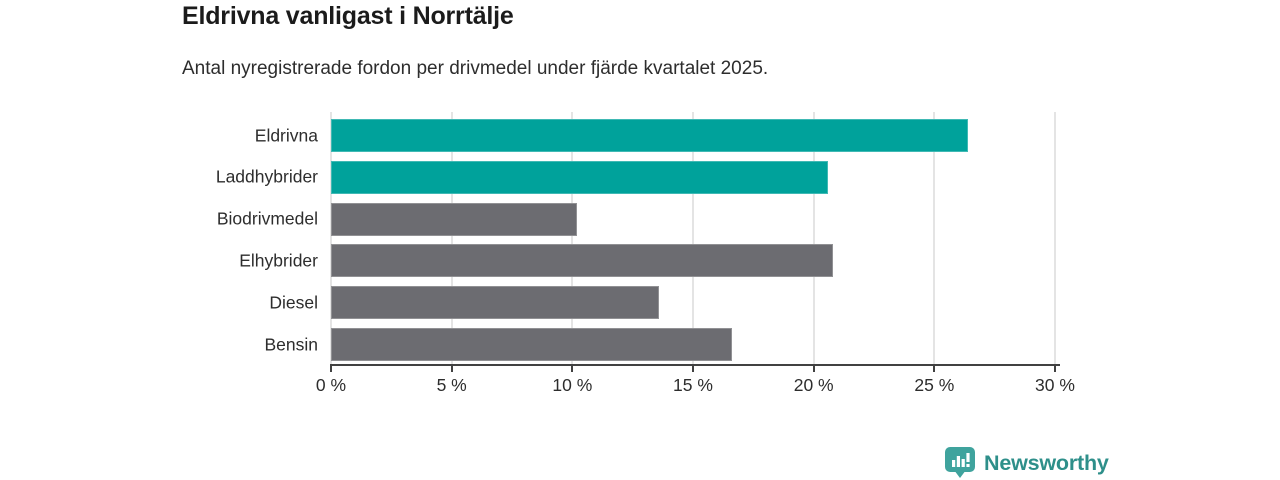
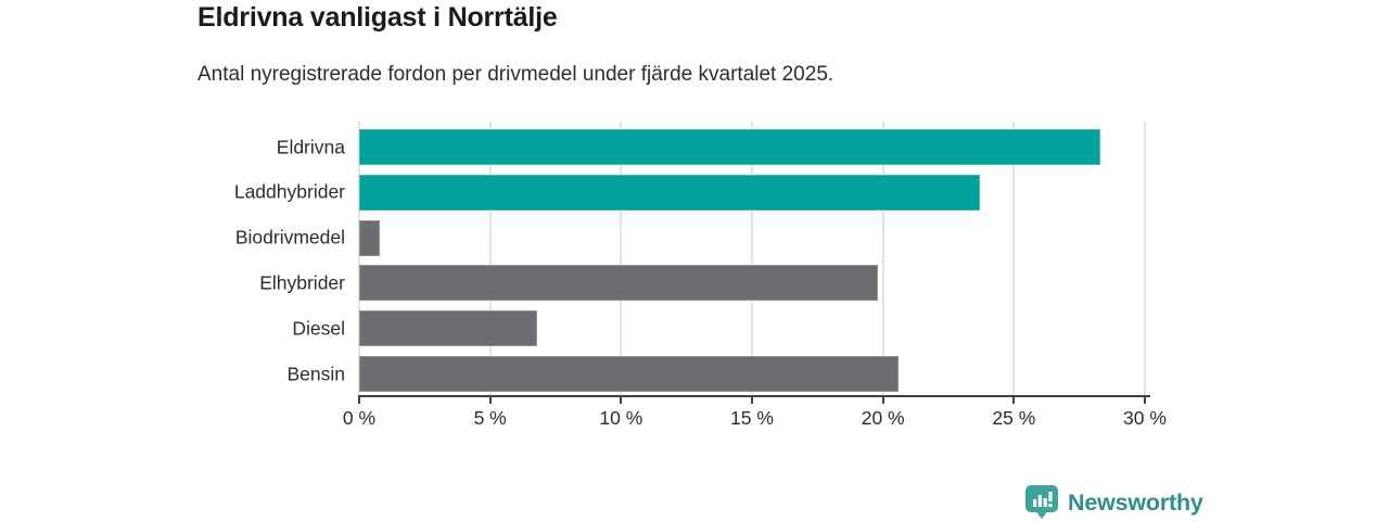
Eldrivna: 26.4% -> 28.3%
Laddhybrider: 20.6% -> 23.7%
Biodrivmedel: 10.2% -> 0.8%
Elhybrider: 20.8% -> 19.8%
Diesel: 13.6% -> 6.8%
Bensin: 16.6% -> 20.6%
